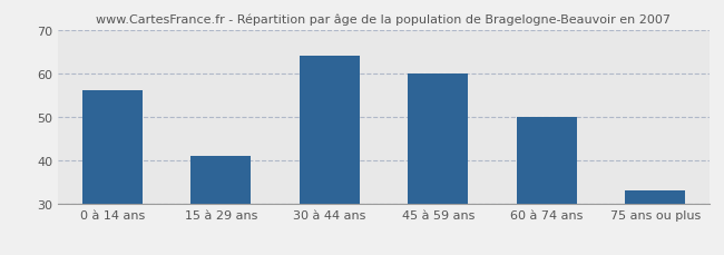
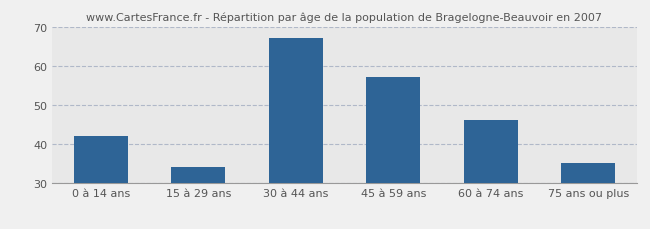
0 à 14 ans: 56 -> 42
15 à 29 ans: 41 -> 34
30 à 44 ans: 64 -> 67
45 à 59 ans: 60 -> 57
60 à 74 ans: 50 -> 46
75 ans ou plus: 33 -> 35
